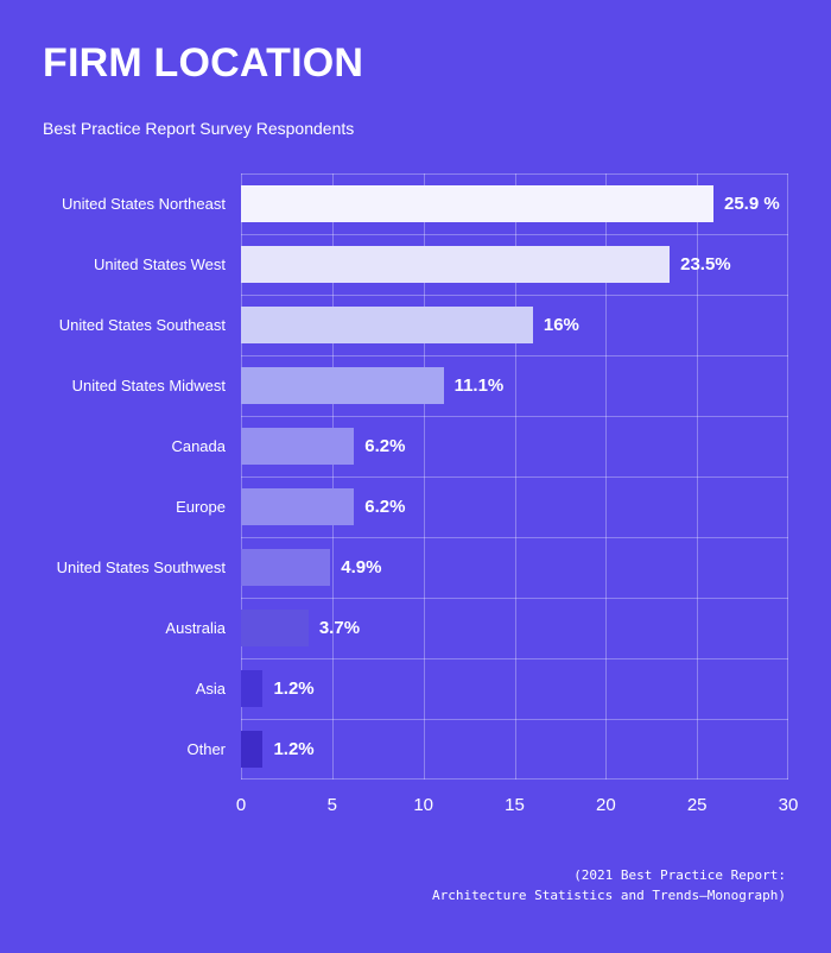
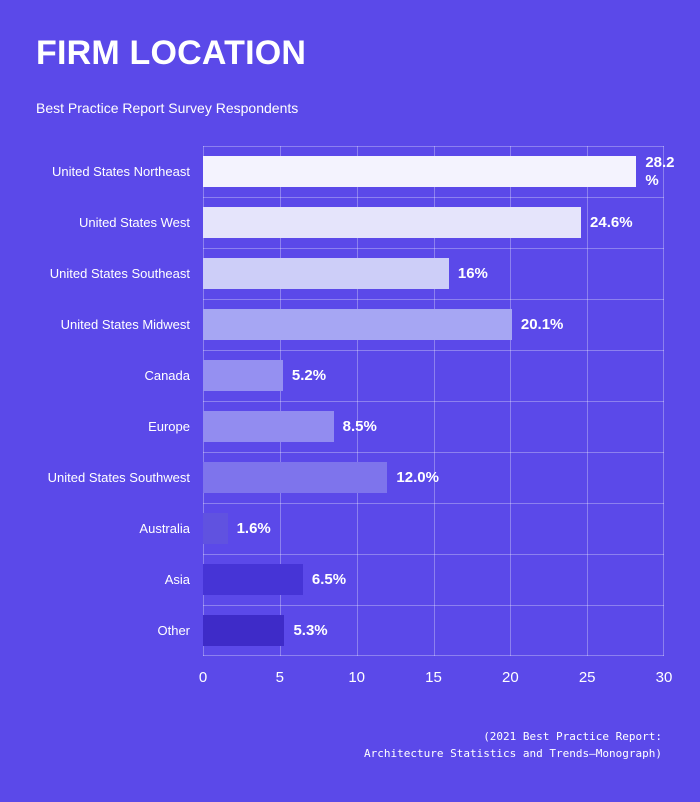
United States Northeast: 25.9 -> 28.2
United States West: 23.5% -> 24.6%
United States Midwest: 11.1% -> 20.1%
Canada: 6.2% -> 5.2%
Europe: 6.2% -> 8.5%
United States Southwest: 4.9% -> 12.0%
Australia: 3.7% -> 1.6%
Asia: 1.2% -> 6.5%
Other: 1.2% -> 5.3%
